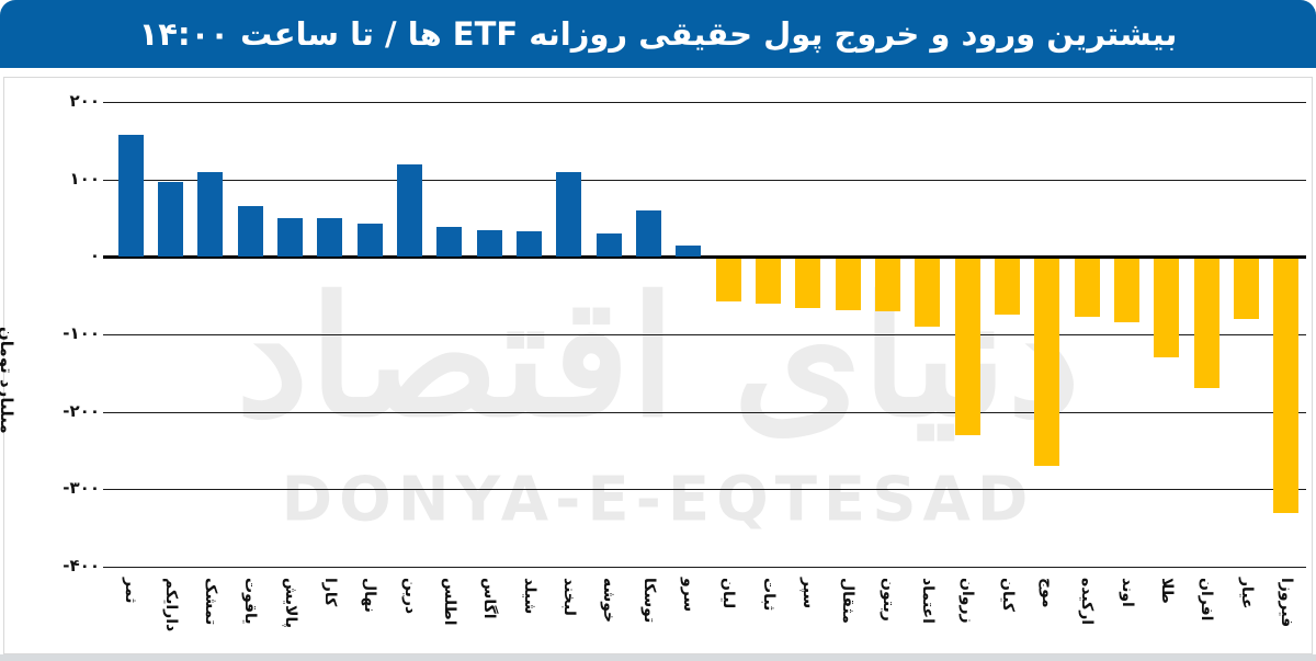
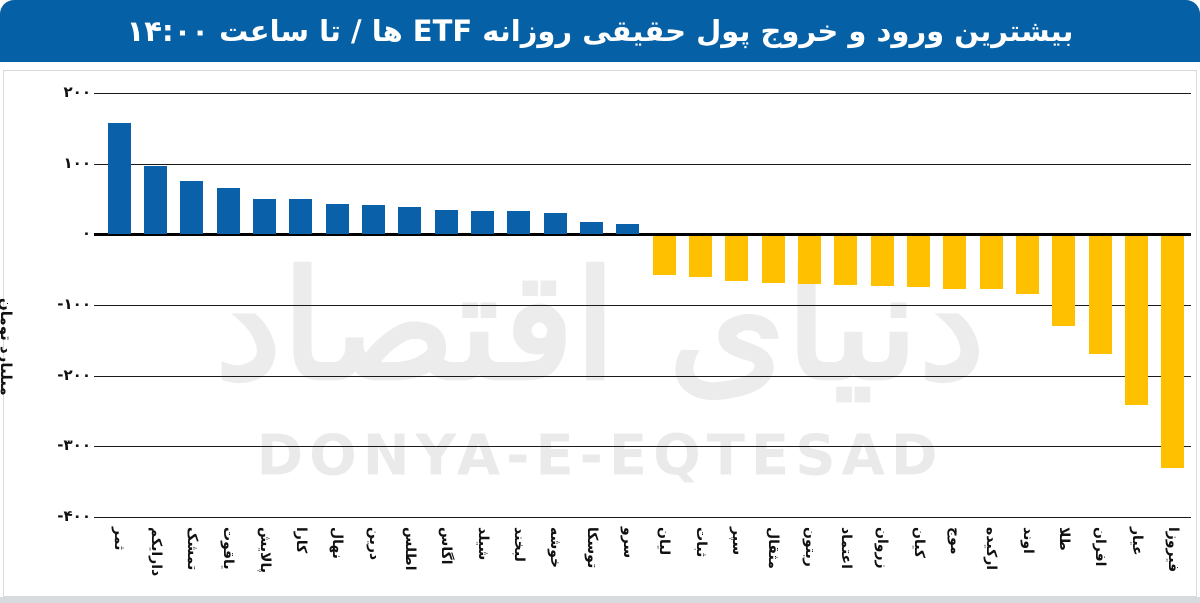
تمشک: 110 -> 80
درین: 120 -> 40
لبخند: 110 -> 30
توسکا: 60 -> 20
اعتماد: -90 -> -70
زروان: -230 -> -70
موج: -270 -> -80
عیار: -80 -> -240
